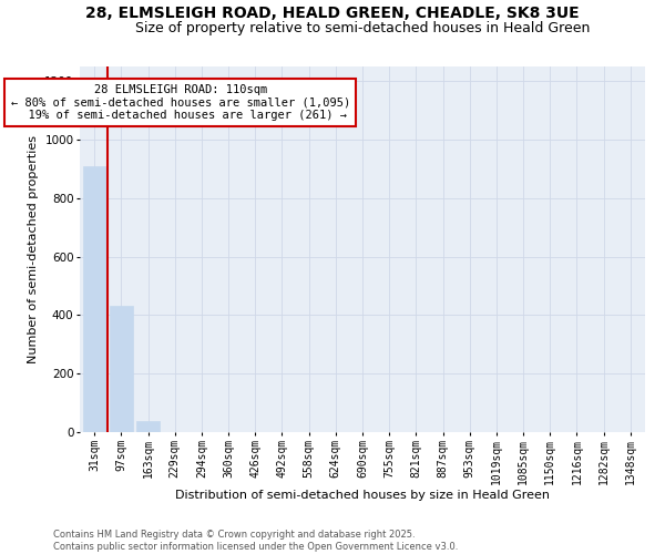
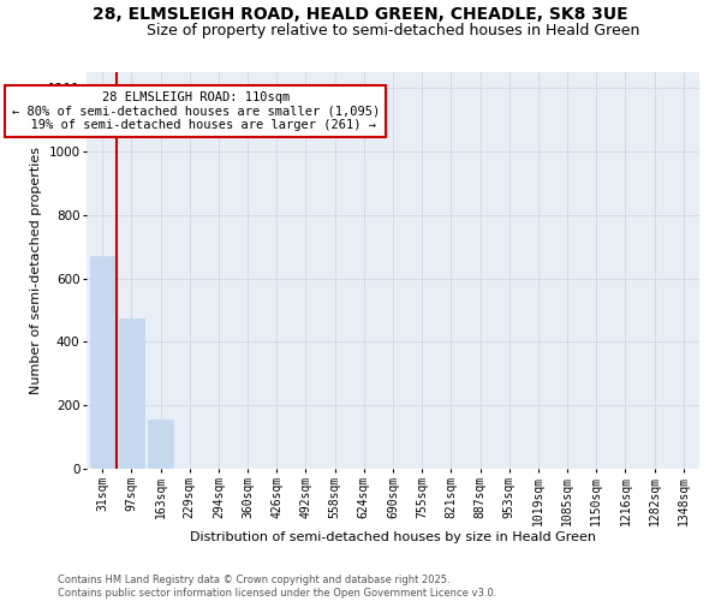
31sqm: 910 -> 670
97sqm: 430 -> 475
163sqm: 37 -> 155
